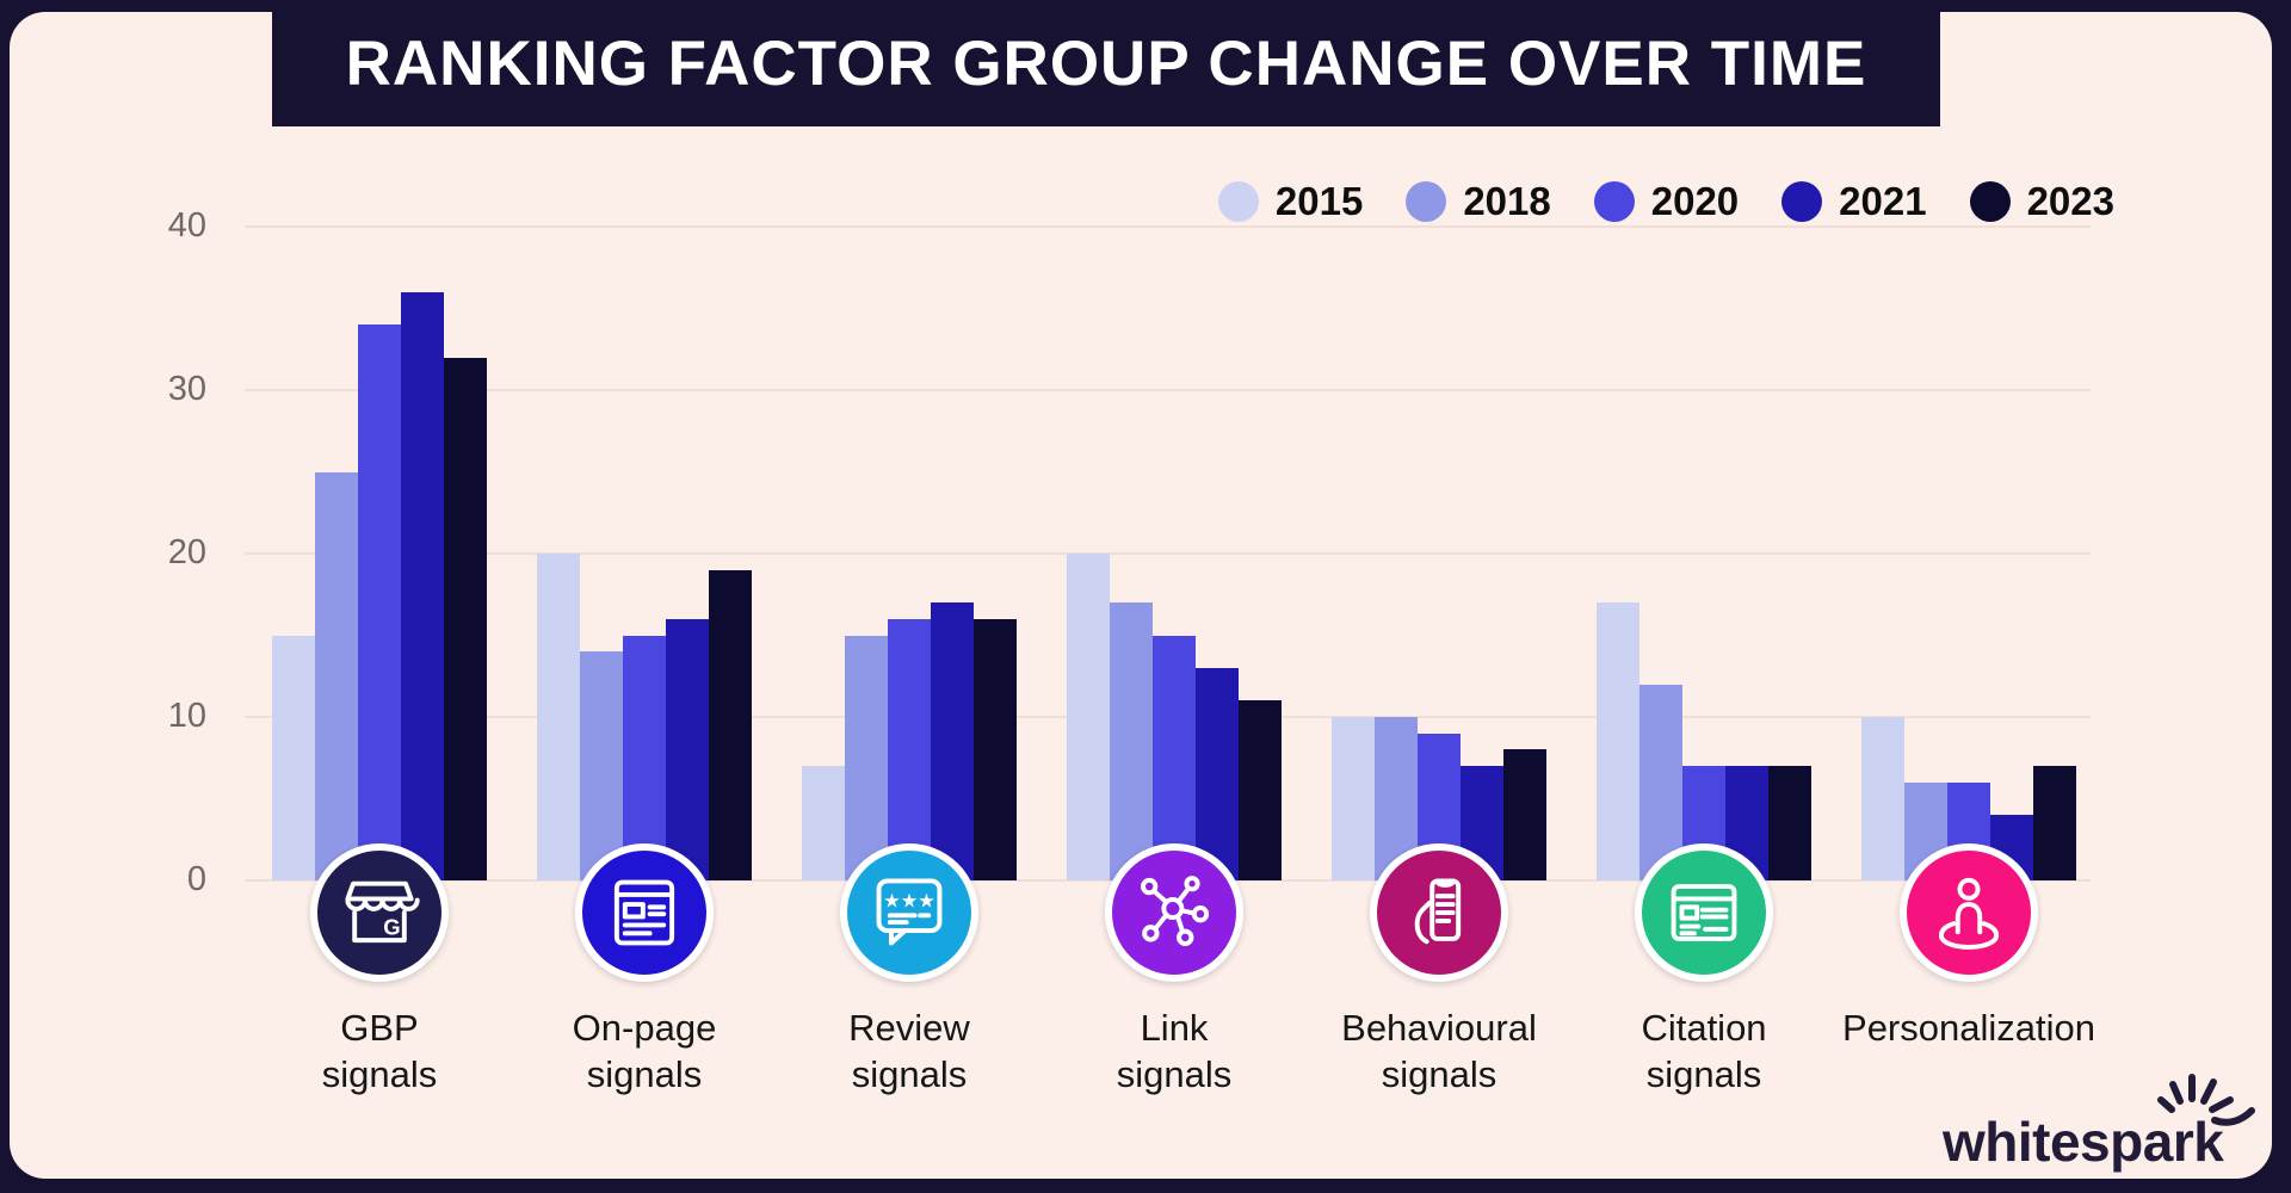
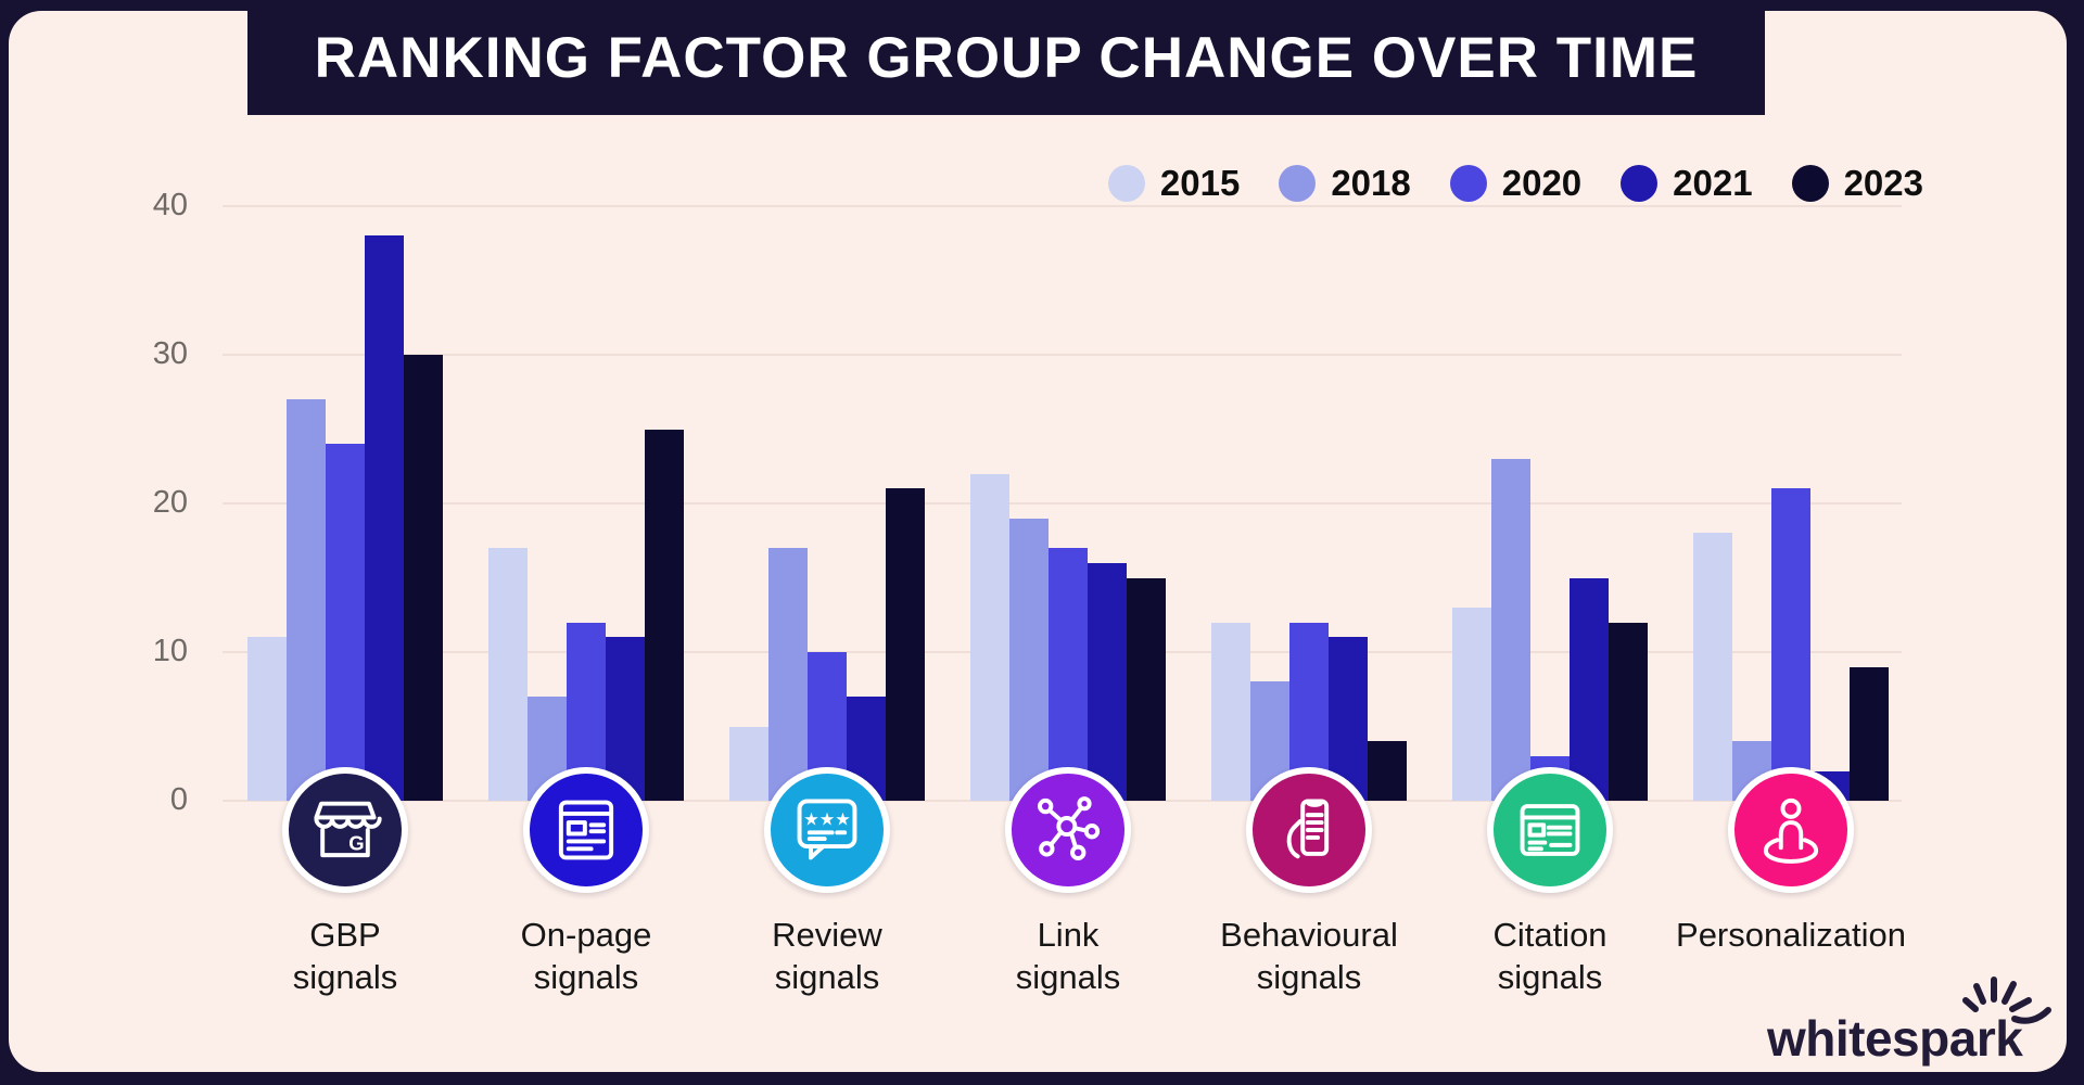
2015/GBP signals: 15 -> 11
2018/GBP signals: 25 -> 27
2020/GBP signals: 34 -> 24
2021/GBP signals: 36 -> 38
2023/GBP signals: 32 -> 30
2015/On-page signals: 20 -> 17
2018/On-page signals: 14 -> 7
2020/On-page signals: 15 -> 12
2021/On-page signals: 16 -> 11
2023/On-page signals: 19 -> 25
2015/Review signals: 7 -> 5
2018/Review signals: 15 -> 17
2020/Review signals: 16 -> 10
2021/Review signals: 17 -> 7
2023/Review signals: 16 -> 21
2015/Link signals: 20 -> 22
2018/Link signals: 17 -> 19
2020/Link signals: 15 -> 17
2021/Link signals: 13 -> 16
2023/Link signals: 11 -> 15
2015/Behavioural signals: 10 -> 12
2018/Behavioural signals: 10 -> 8
2020/Behavioural signals: 9 -> 12
2021/Behavioural signals: 7 -> 11
2023/Behavioural signals: 8 -> 4
2015/Citation signals: 17 -> 13
2018/Citation signals: 12 -> 23
2020/Citation signals: 7 -> 3
2021/Citation signals: 7 -> 15
2023/Citation signals: 7 -> 12
2015/Personalization: 10 -> 18
2018/Personalization: 6 -> 4
2020/Personalization: 6 -> 21
2021/Personalization: 4 -> 2
2023/Personalization: 7 -> 9
